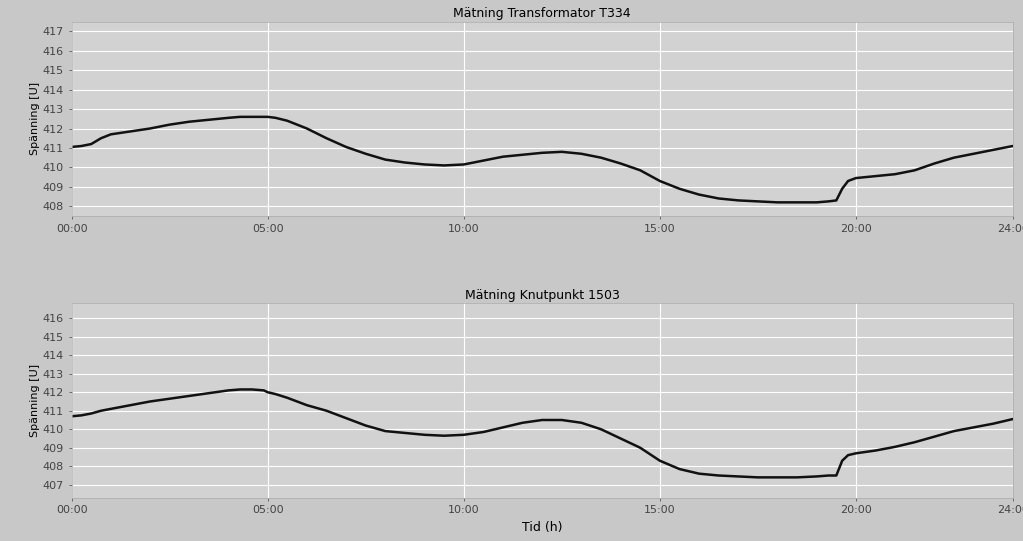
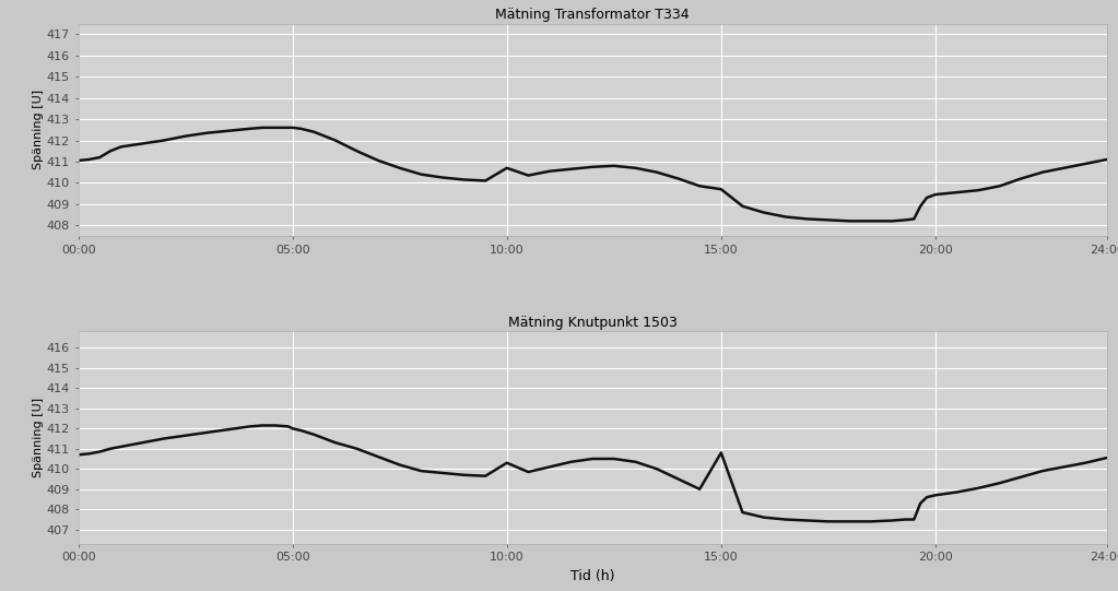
Mätning Transformator T334/10:00: 410.1 -> 410.7
Mätning Transformator T334/15:00: 409.3 -> 409.7
Mätning Knutpunkt 1503/10:00: 409.7 -> 410.3
Mätning Knutpunkt 1503/15:00: 408.3 -> 410.8
